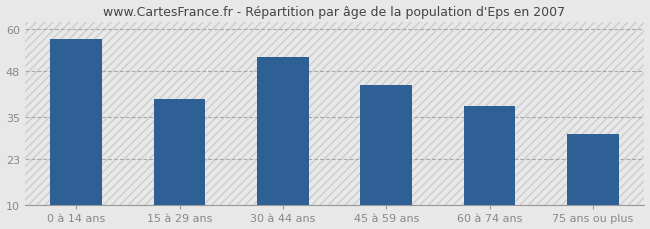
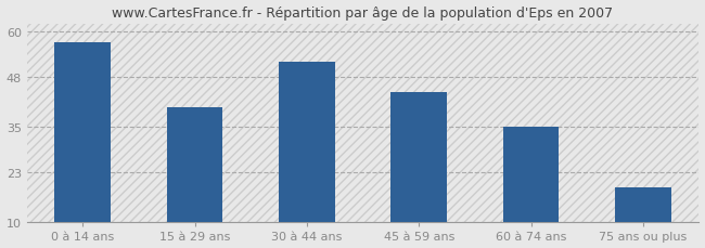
60 à 74 ans: 38 -> 35
75 ans ou plus: 30 -> 19
